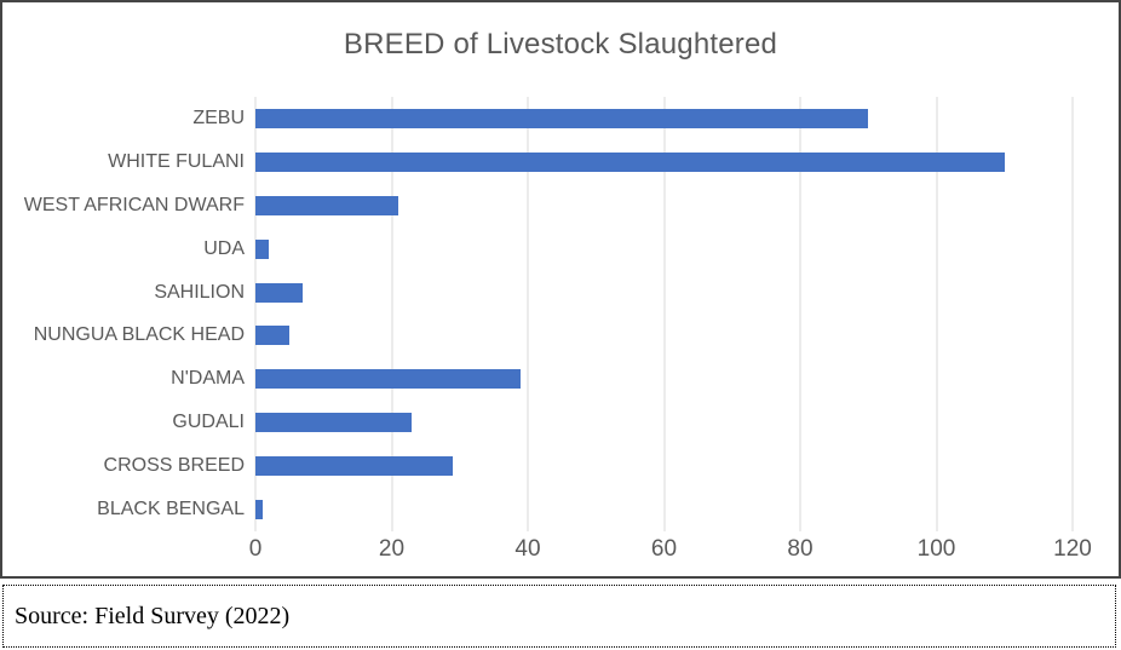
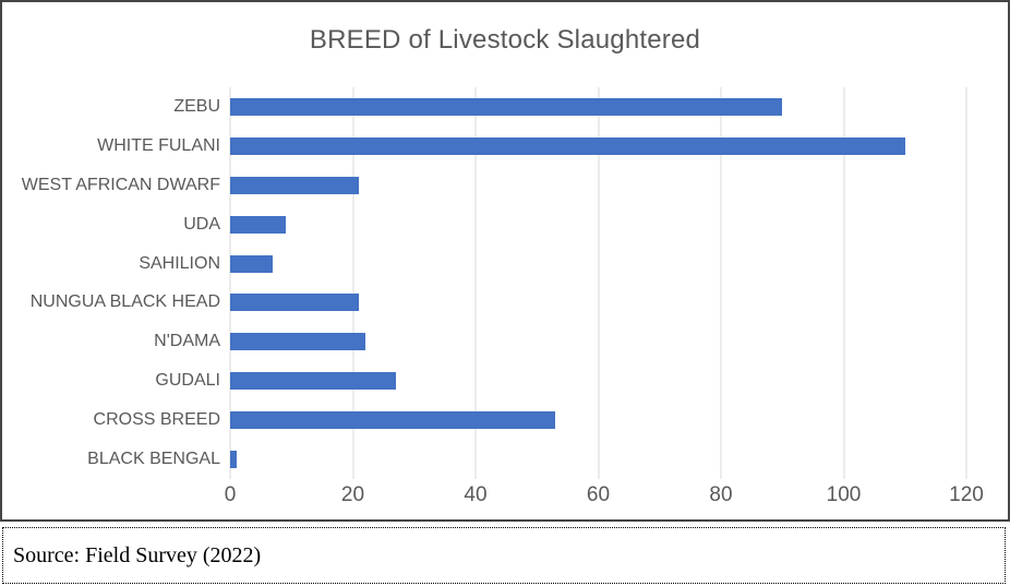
UDA: 2 -> 9
NUNGUA BLACK HEAD: 5 -> 21
N'DAMA: 39 -> 22
GUDALI: 23 -> 27
CROSS BREED: 29 -> 53
